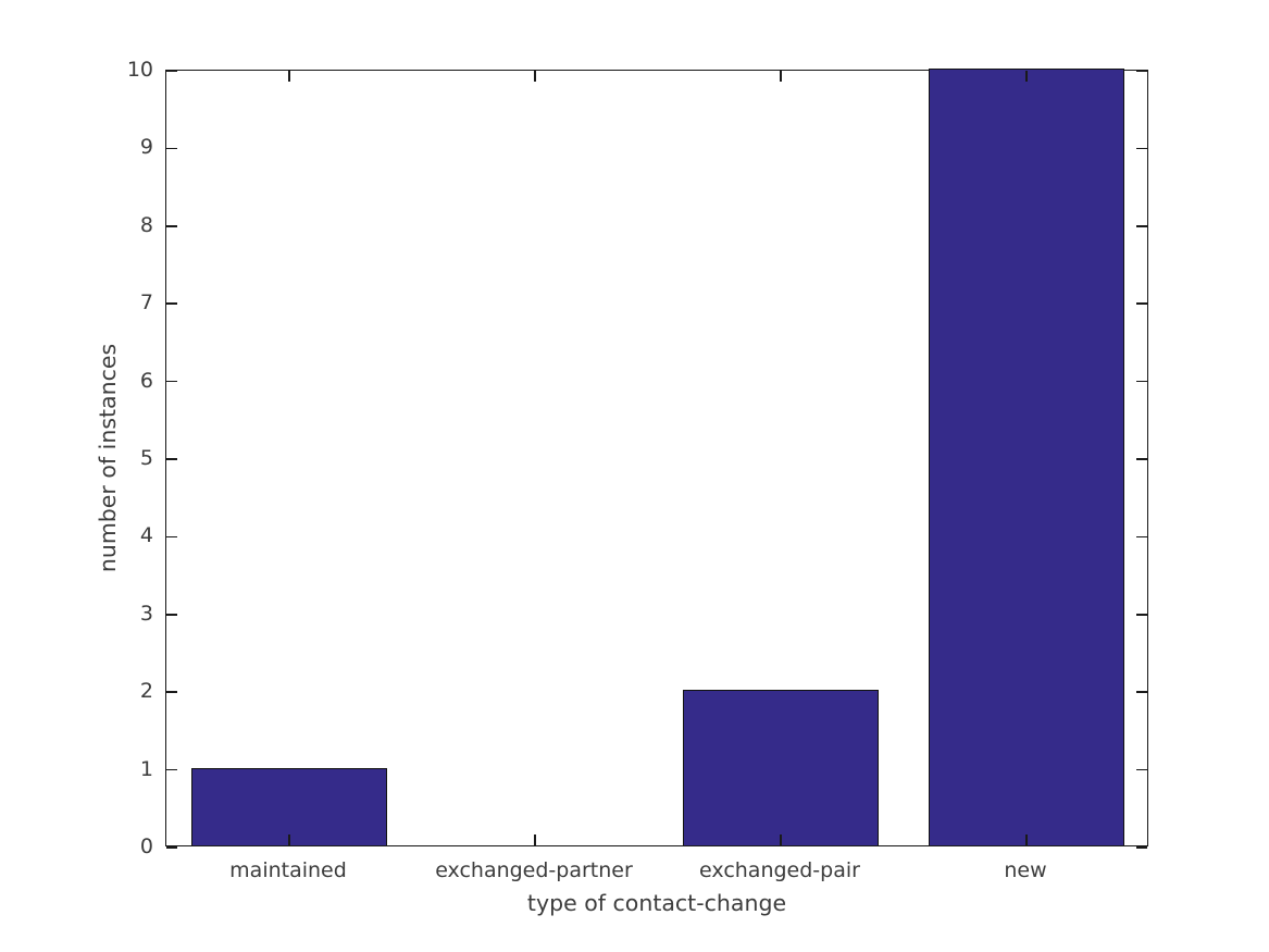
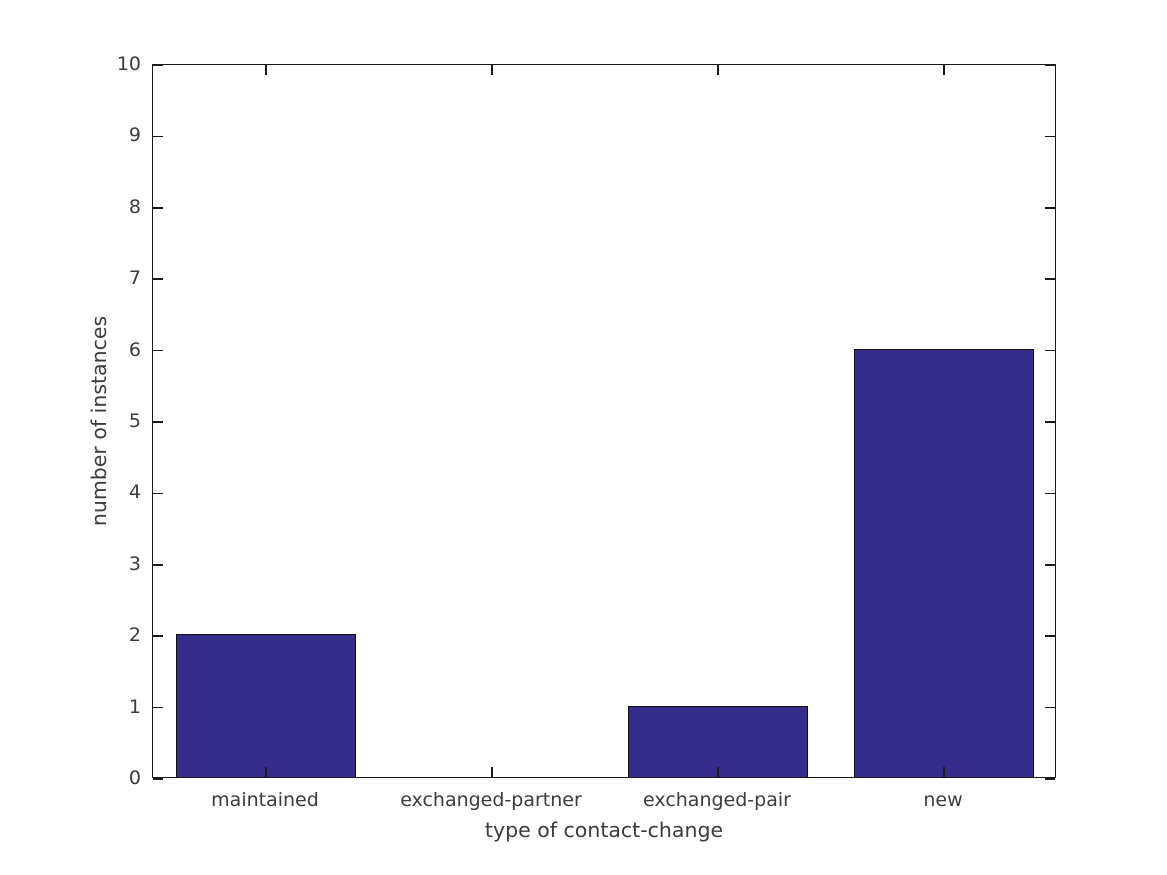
maintained: 1 -> 2
exchanged-pair: 2 -> 1
new: 10 -> 6
